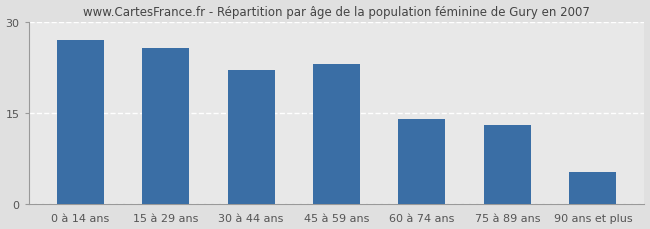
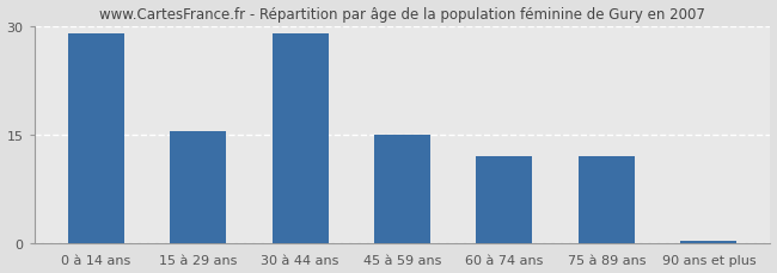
0 à 14 ans: 27.0 -> 29.0
15 à 29 ans: 25.6 -> 15.5
30 à 44 ans: 22.0 -> 29.0
45 à 59 ans: 23.0 -> 15.0
60 à 74 ans: 14.0 -> 12.0
75 à 89 ans: 13.0 -> 12.0
90 ans et plus: 5.2 -> 0.3
